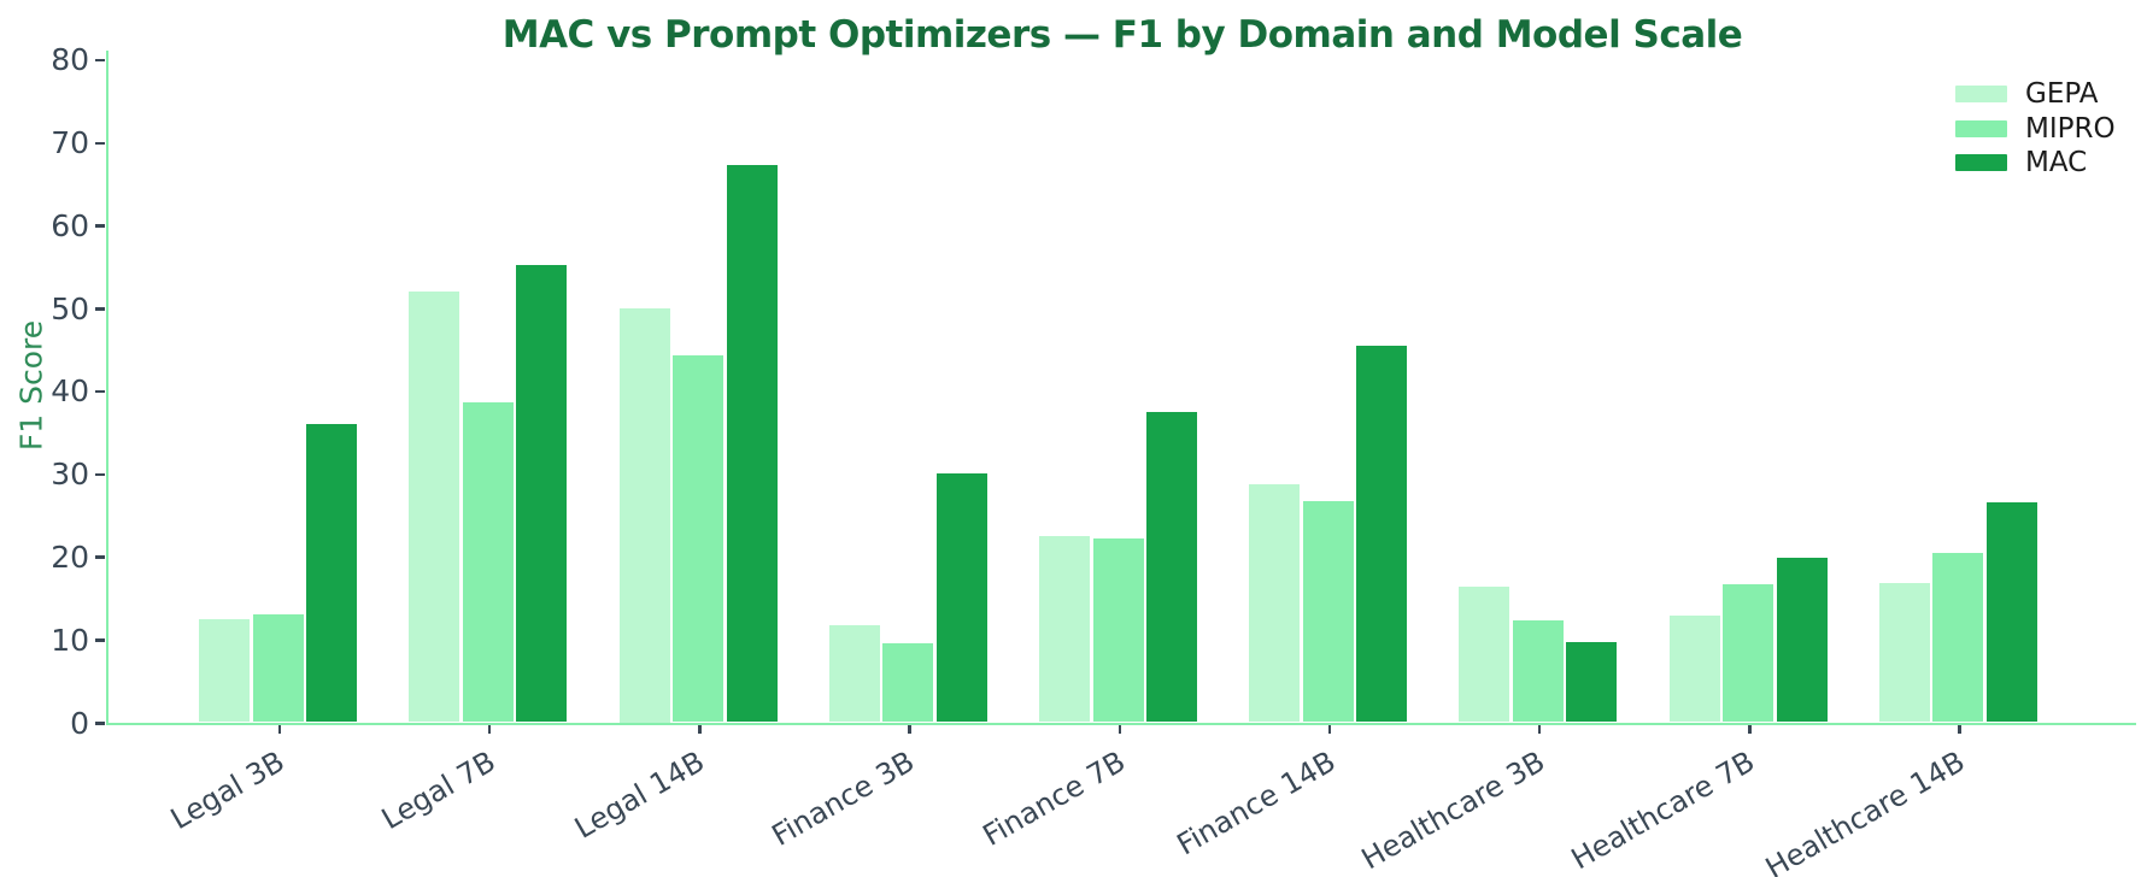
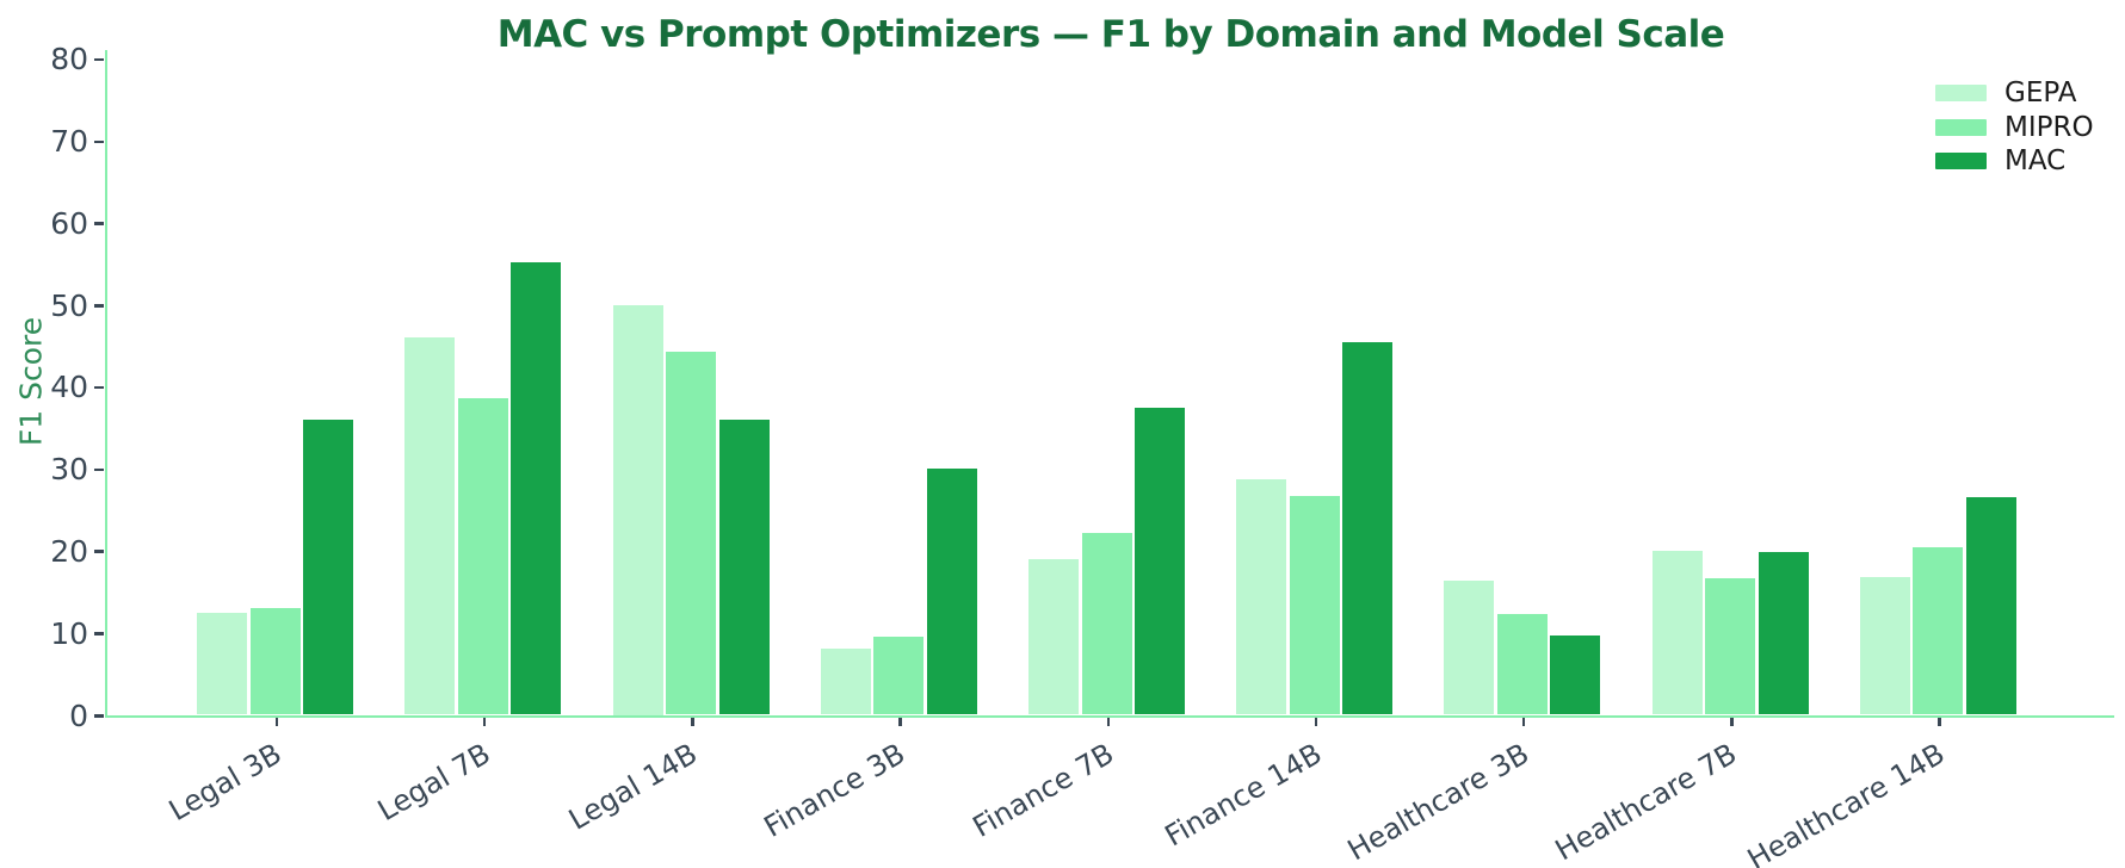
GEPA/Legal 7B: 52 -> 46
MAC/Legal 14B: 67 -> 36
GEPA/Finance 3B: 12 -> 8
GEPA/Finance 7B: 22 -> 19
GEPA/Healthcare 7B: 13 -> 20
